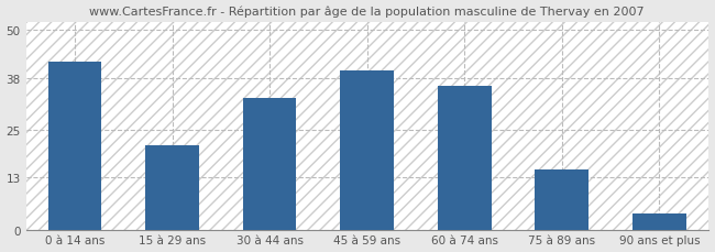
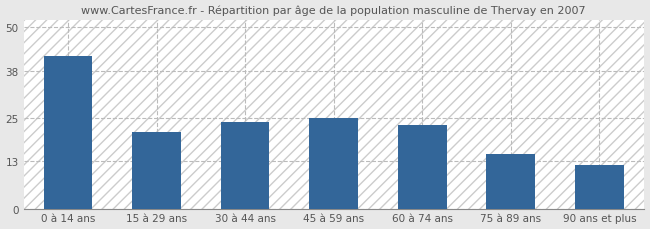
30 à 44 ans: 33 -> 24
45 à 59 ans: 40 -> 25
60 à 74 ans: 36 -> 23
90 ans et plus: 4 -> 12
